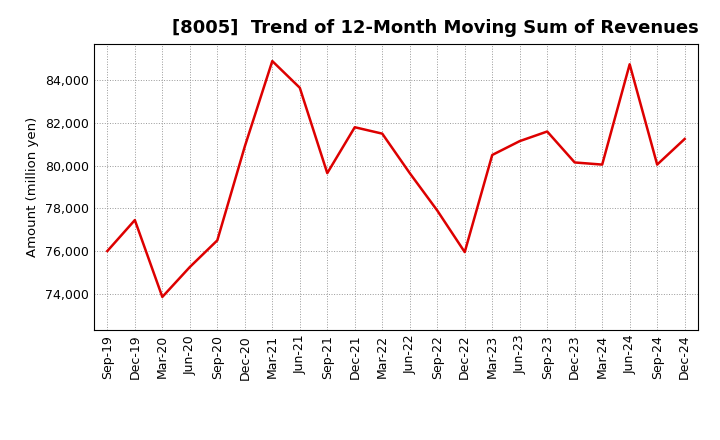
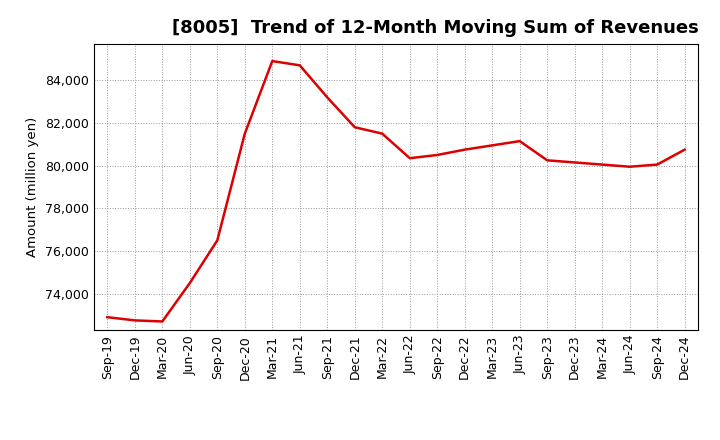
Sep-19: 76,000 -> 72,900
Dec-19: 77,450 -> 72,750
Mar-20: 73,850 -> 72,700
Jun-20: 75,250 -> 74,500
Dec-20: 80,900 -> 81,500
Jun-21: 83,650 -> 84,700
Sep-21: 79,650 -> 83,200
Jun-22: 79,650 -> 80,350
Sep-22: 77,900 -> 80,500
Dec-22: 75,950 -> 80,750
Mar-23: 80,500 -> 80,950
Sep-23: 81,600 -> 80,250
Jun-24: 84,750 -> 79,950
Dec-24: 81,250 -> 80,750
